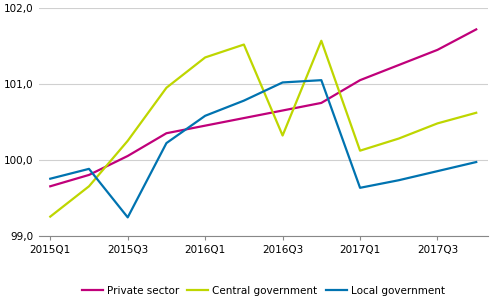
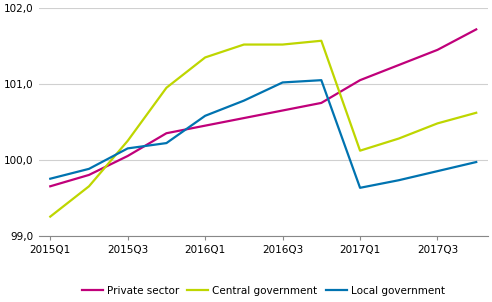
Local government/2015Q3: 99,24 -> 100,15
Central government/2016Q3: 100,32 -> 101,52
